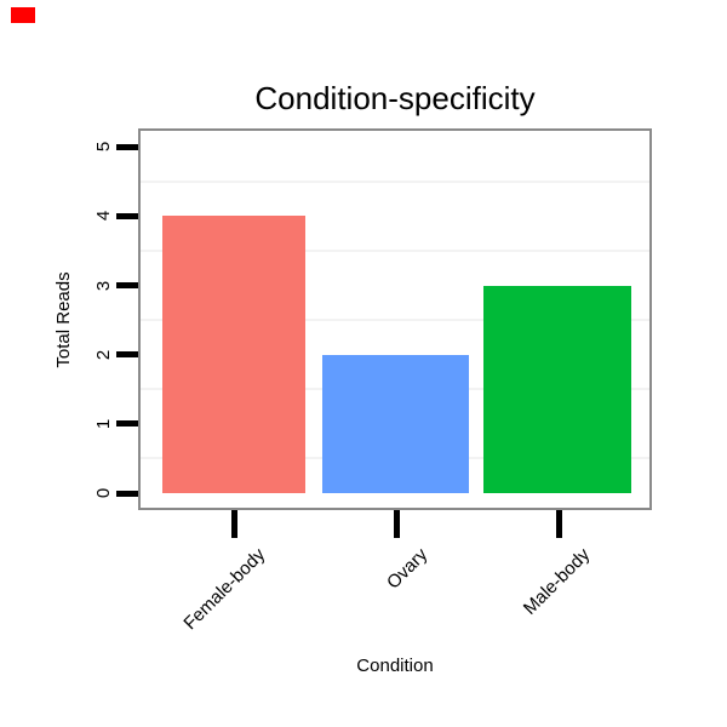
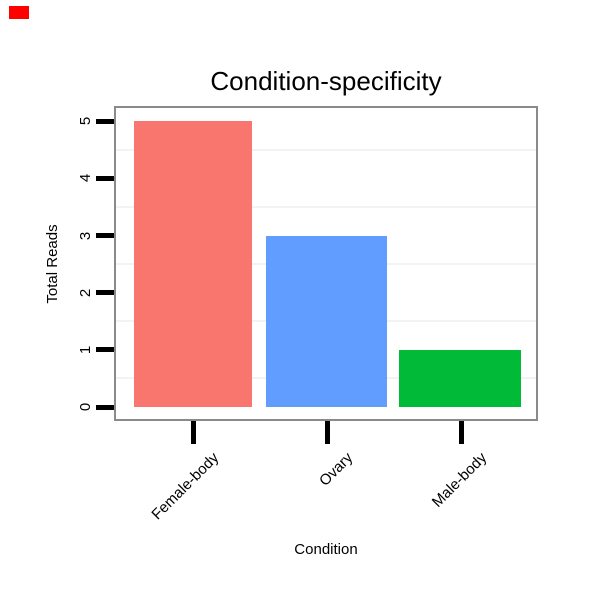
Female-body: 4 -> 5
Ovary: 2 -> 3
Male-body: 3 -> 1
